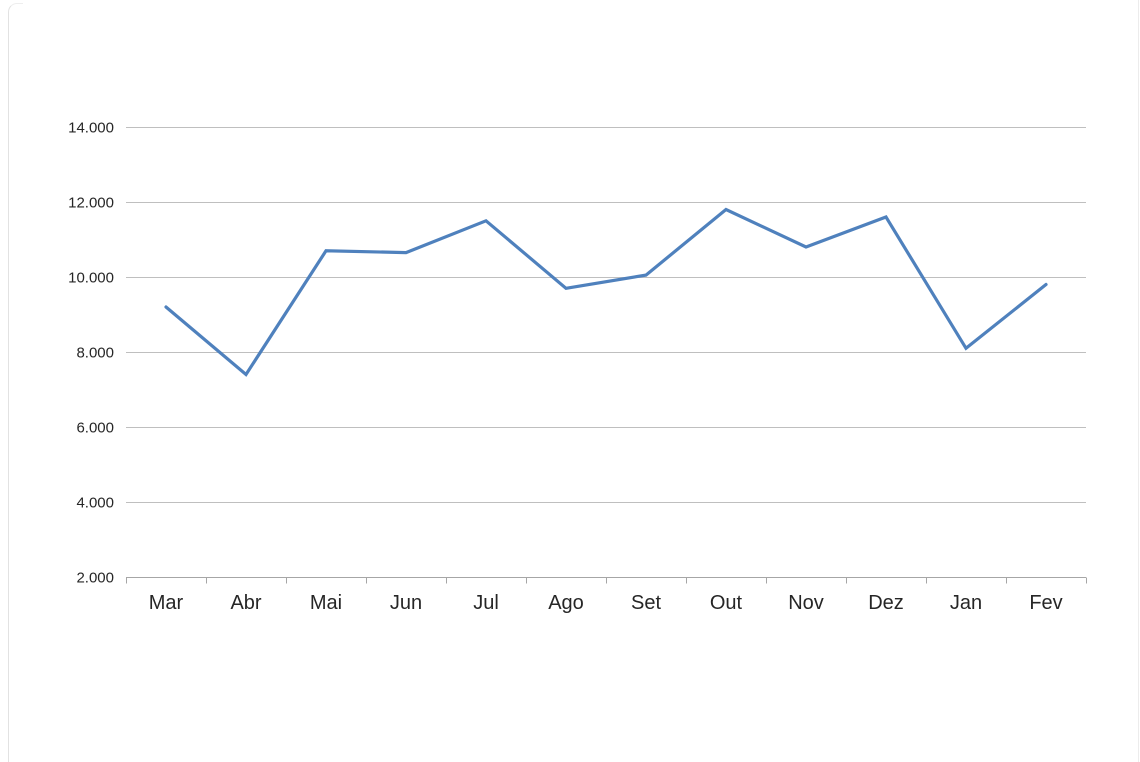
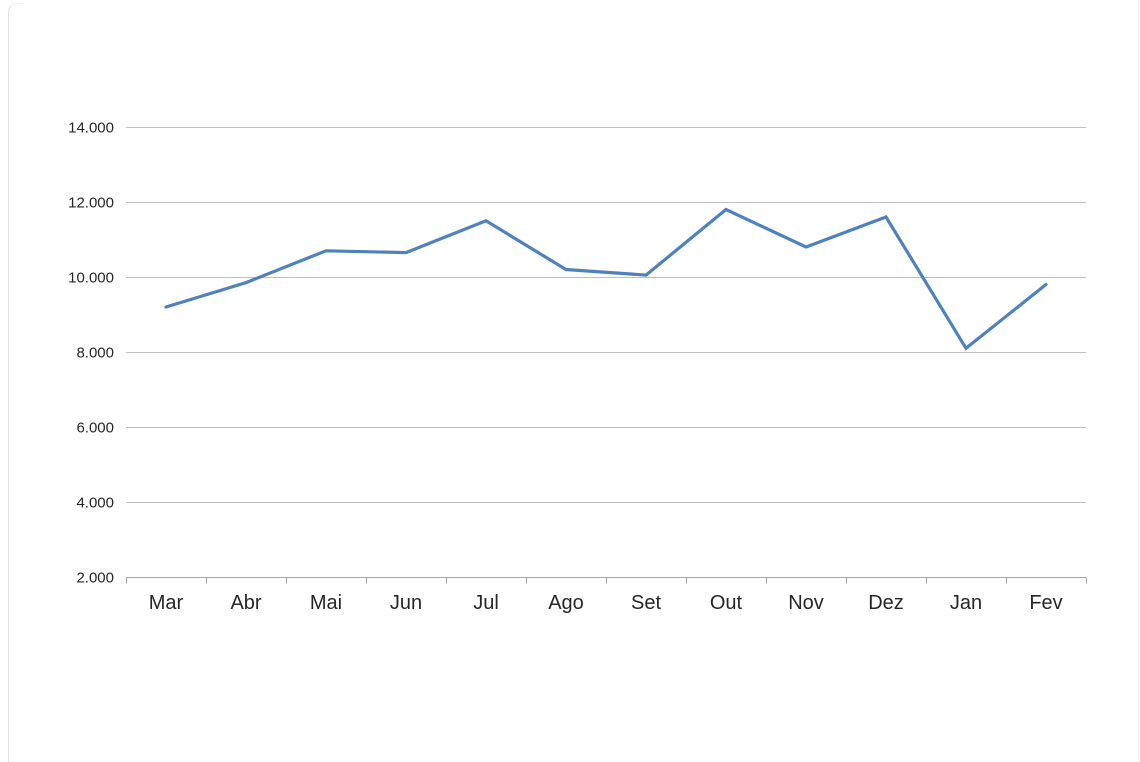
Abr: 7400 -> 9800
Ago: 9700 -> 10200
